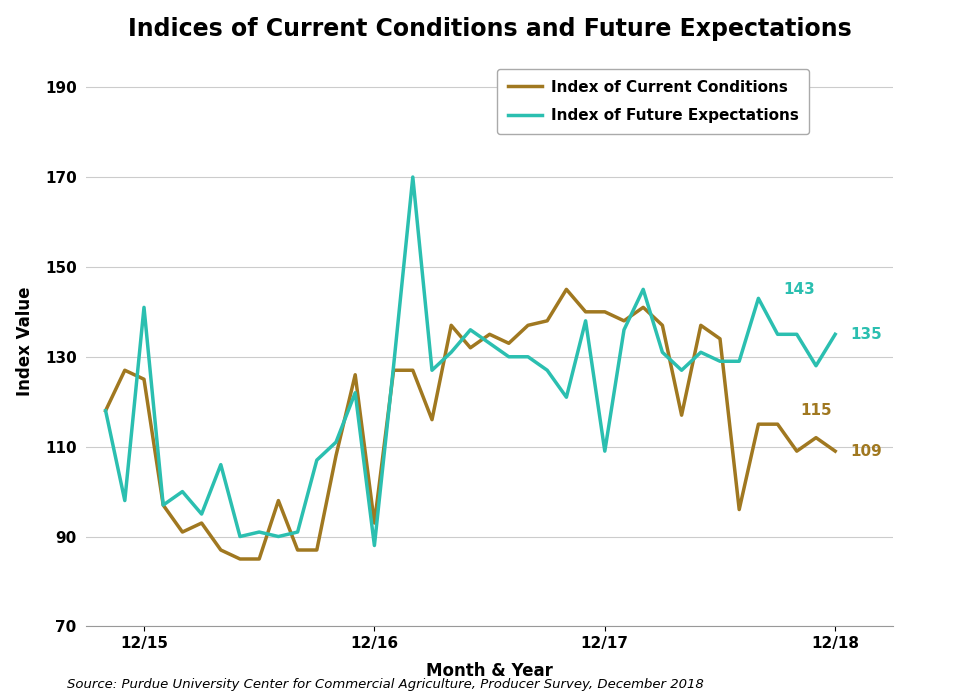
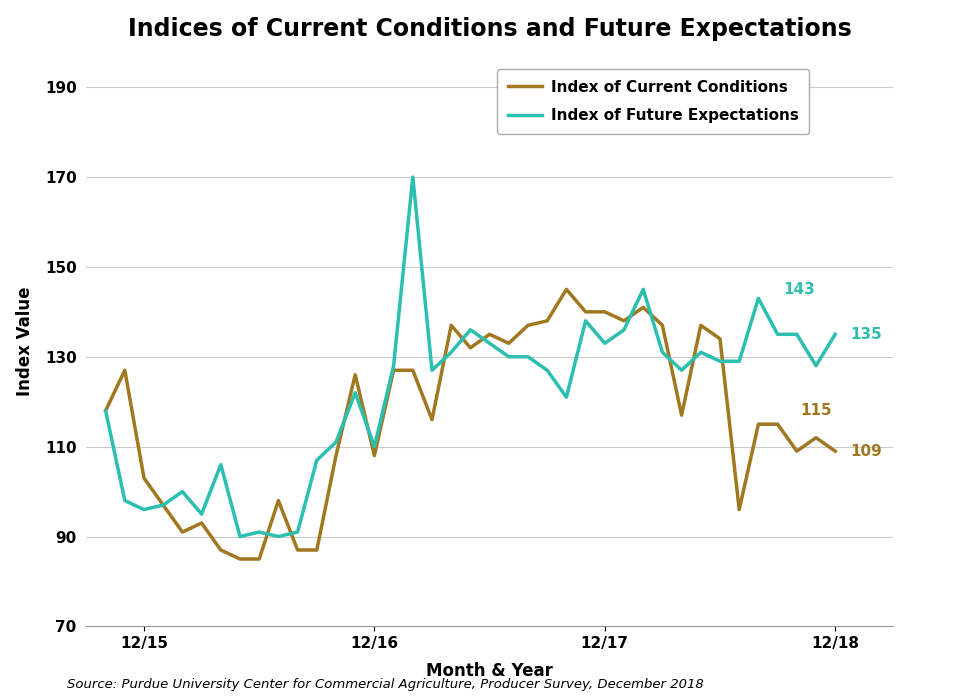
Index of Current Conditions/12/15: 125 -> 103
Index of Future Expectations/12/15: 141 -> 96
Index of Current Conditions/12/16: 93 -> 108
Index of Future Expectations/12/16: 88 -> 110
Index of Future Expectations/12/17: 109 -> 133
